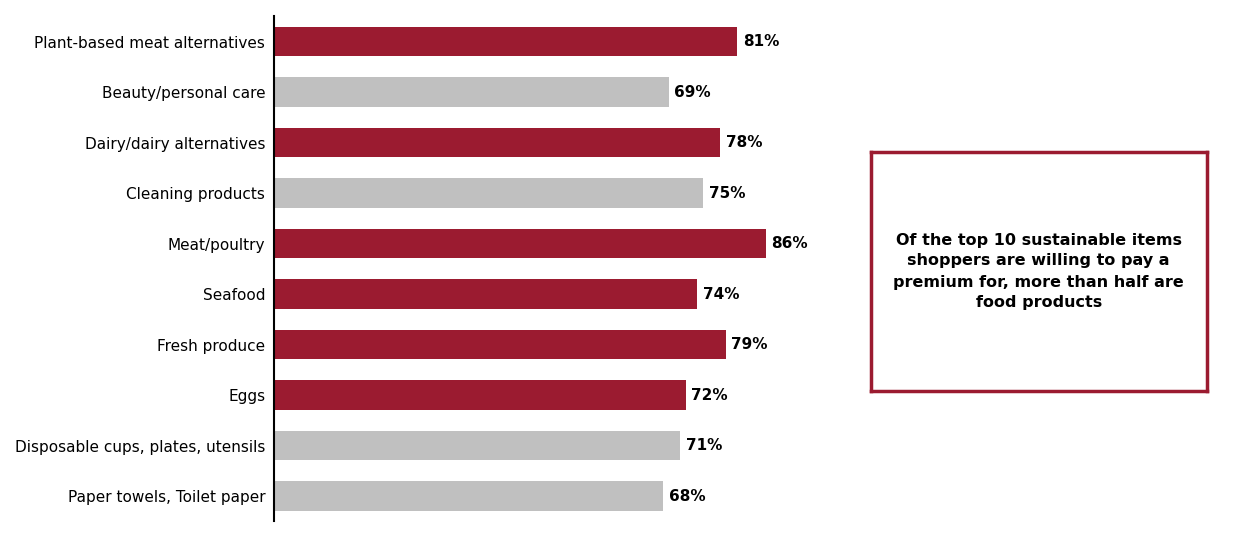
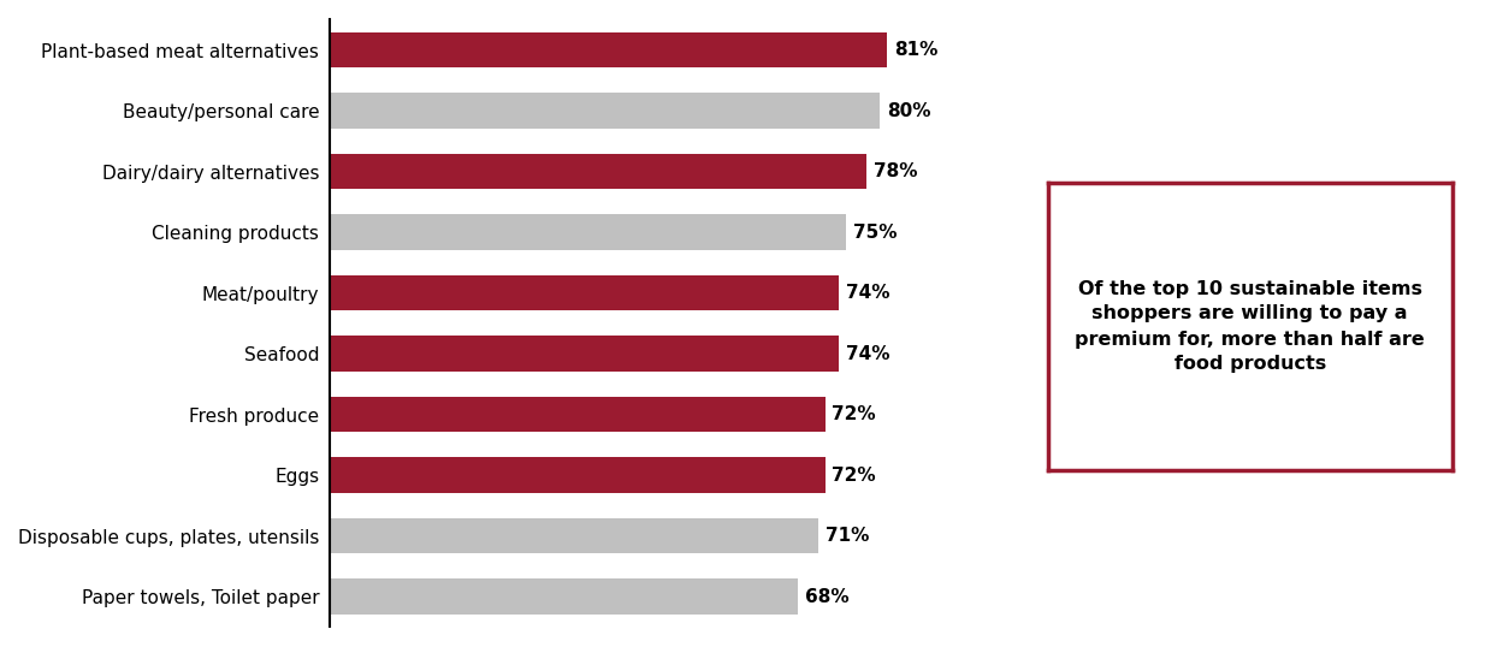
Beauty/personal care: 69% -> 80%
Meat/poultry: 86% -> 74%
Fresh produce: 79% -> 72%
